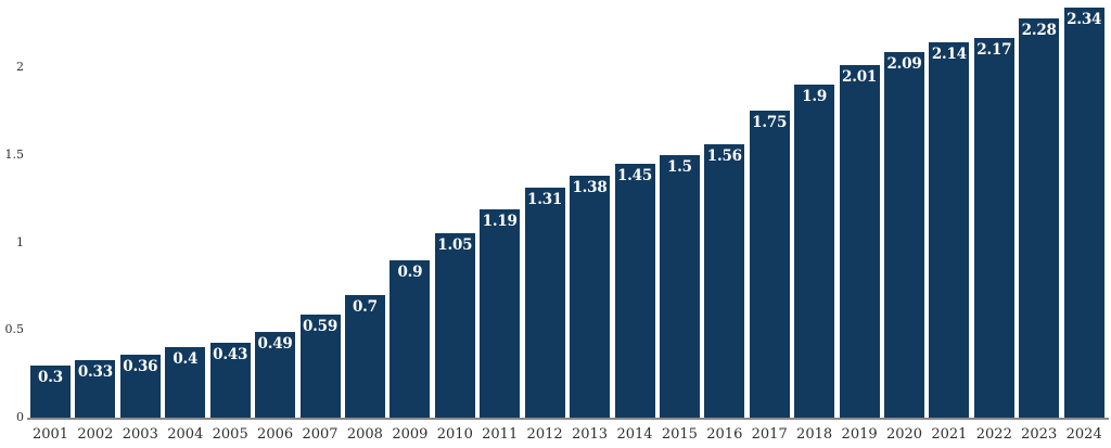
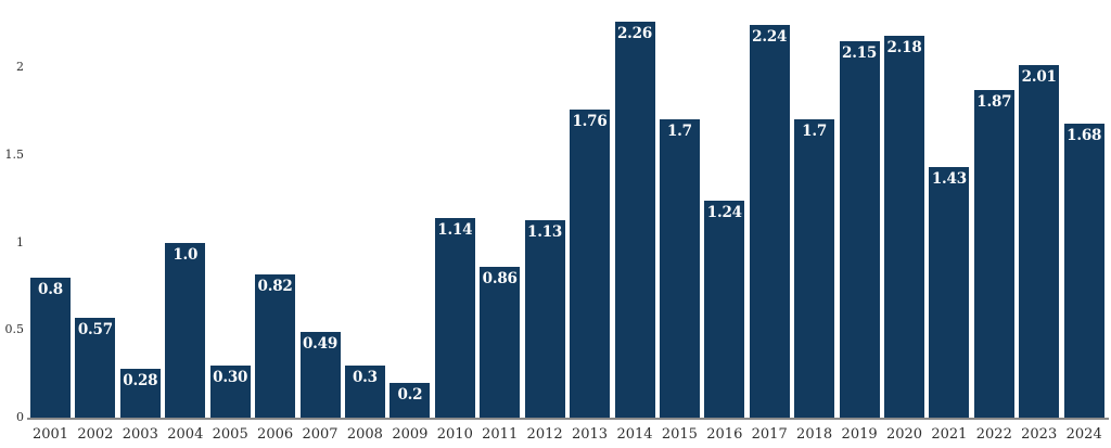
2001: 0.3 -> 0.8
2002: 0.33 -> 0.57
2003: 0.36 -> 0.28
2004: 0.4 -> 1.0
2005: 0.43 -> 0.30
2006: 0.49 -> 0.82
2007: 0.59 -> 0.49
2008: 0.7 -> 0.3
2009: 0.9 -> 0.2
2010: 1.05 -> 1.14
2011: 1.19 -> 0.86
2012: 1.31 -> 1.13
2013: 1.38 -> 1.76
2014: 1.45 -> 2.26
2015: 1.5 -> 1.7
2016: 1.56 -> 1.24
2017: 1.75 -> 2.24
2018: 1.9 -> 1.7
2019: 2.01 -> 2.15
2020: 2.09 -> 2.18
2021: 2.14 -> 1.43
2022: 2.17 -> 1.87
2023: 2.28 -> 2.01
2024: 2.34 -> 1.68
